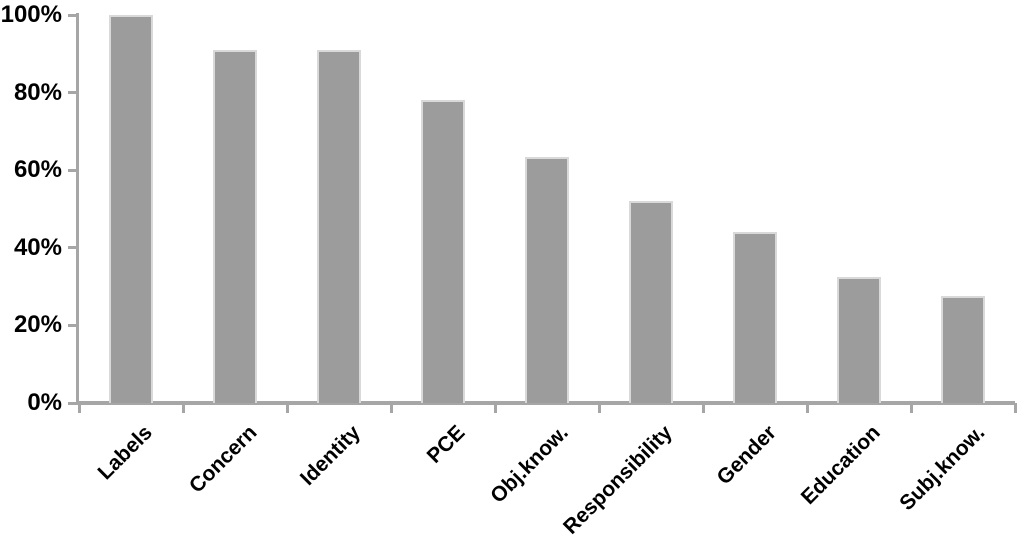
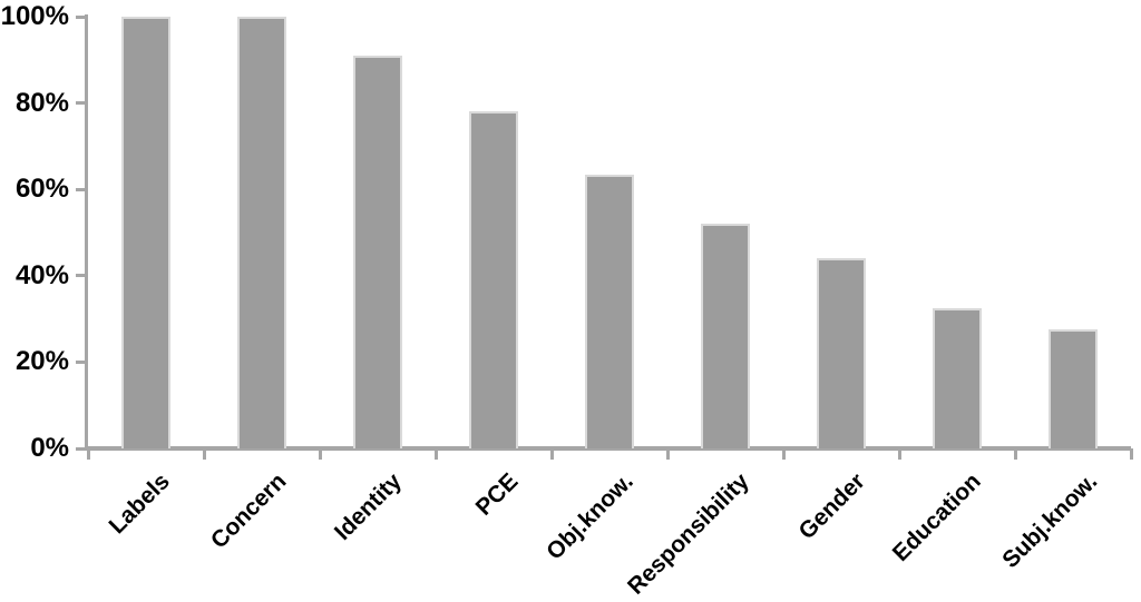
Concern: 91% -> 100%
